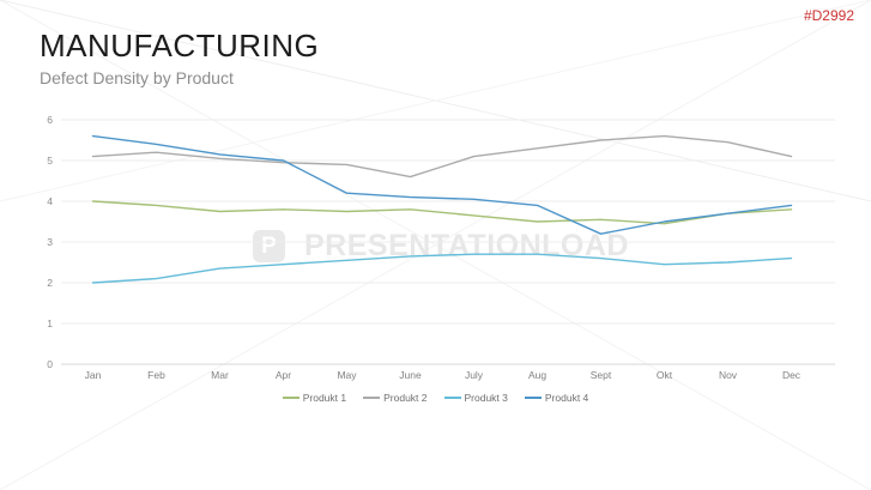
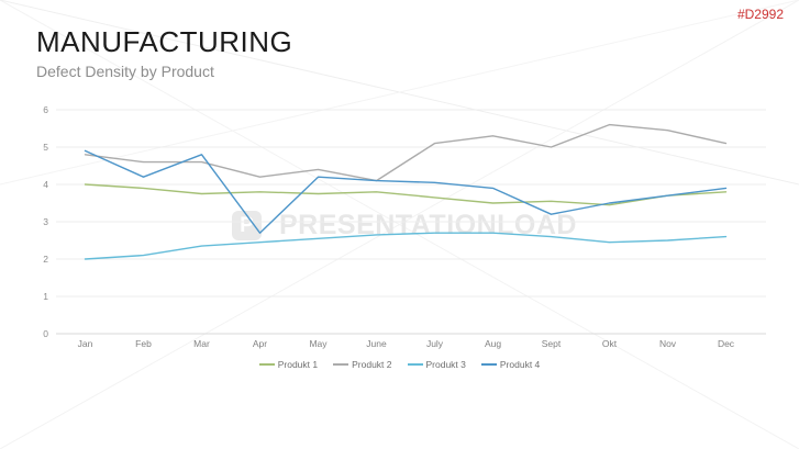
Produkt 2/Jan: 5.1 -> 4.8
Produkt 4/Jan: 5.6 -> 4.9
Produkt 2/Feb: 5.2 -> 4.6
Produkt 4/Feb: 5.4 -> 4.2
Produkt 2/Mar: 5.0 -> 4.6
Produkt 4/Mar: 5.2 -> 4.8
Produkt 2/Apr: 5.0 -> 4.2
Produkt 4/Apr: 5.0 -> 2.7
Produkt 2/May: 4.9 -> 4.4
Produkt 2/June: 4.6 -> 4.1
Produkt 2/Sept: 5.5 -> 5.0
